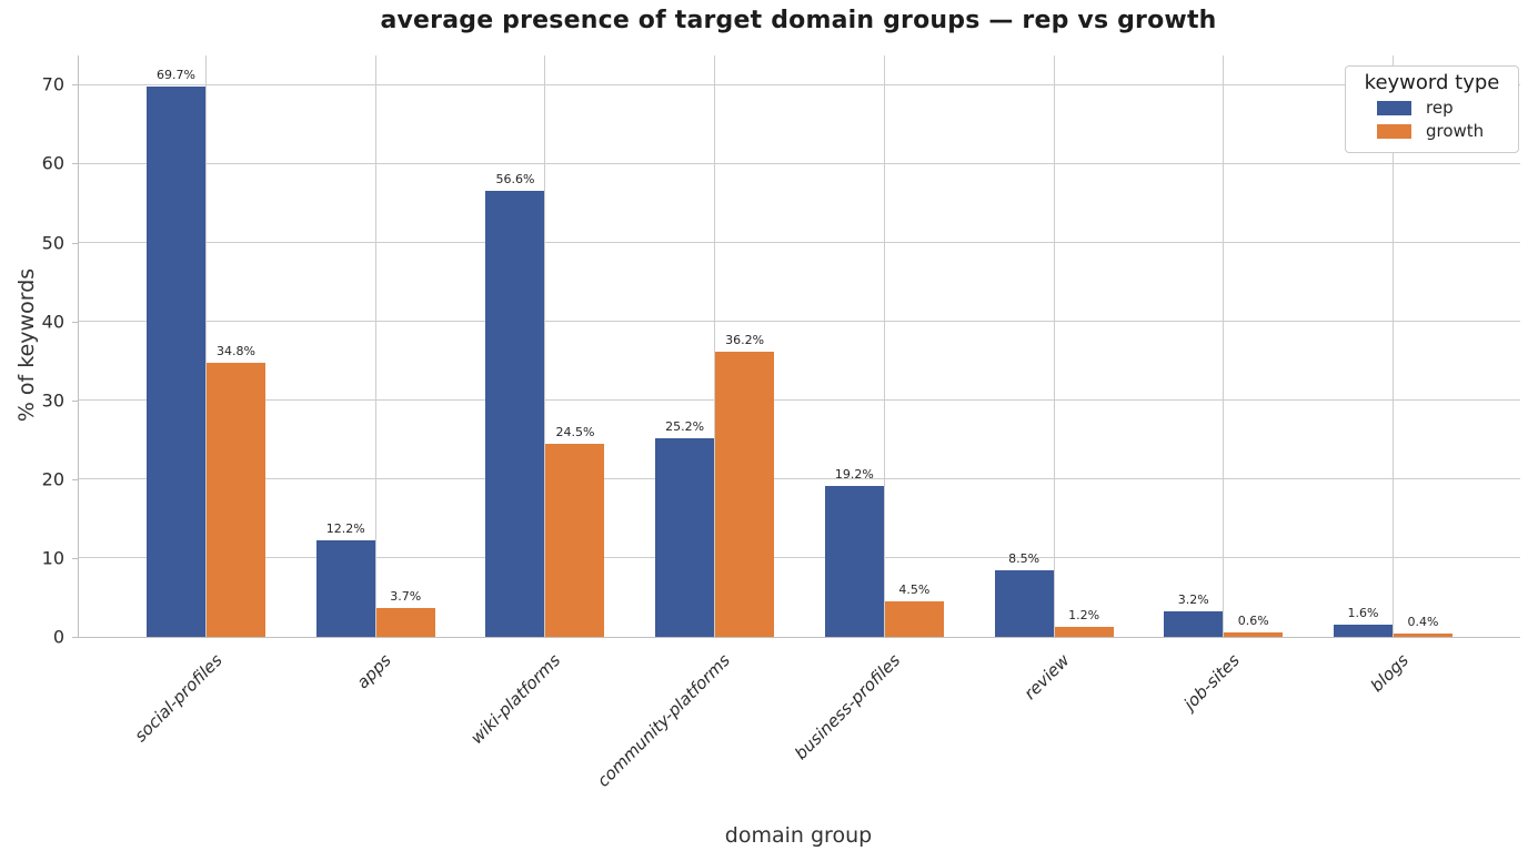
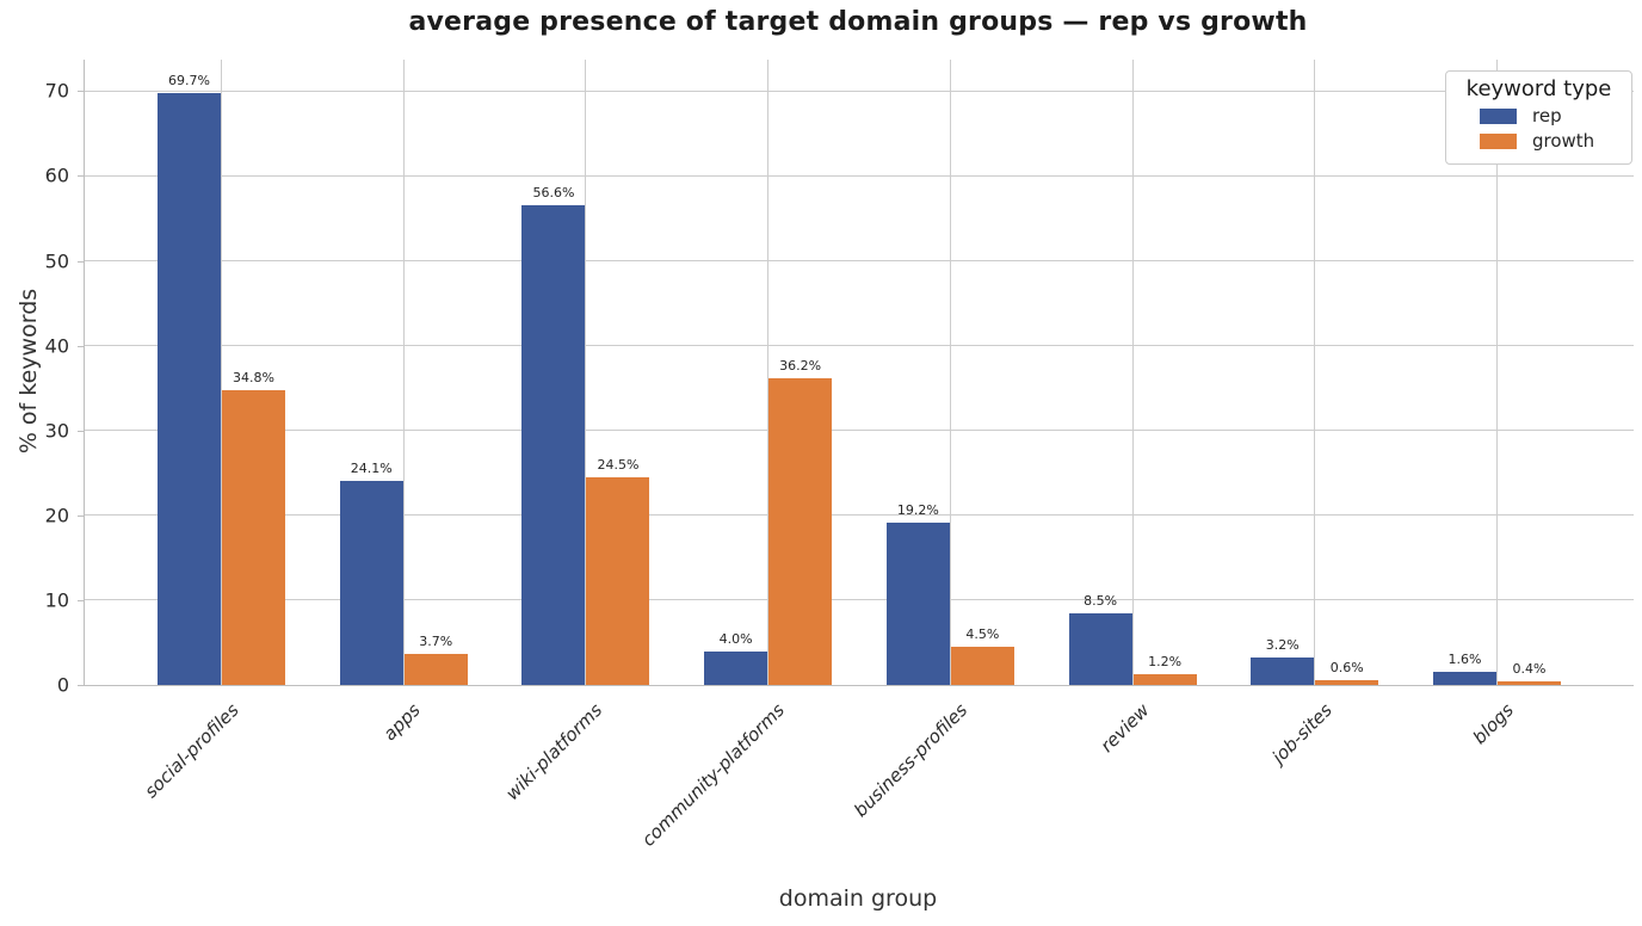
rep/apps: 12.2% -> 24.1%
rep/community-platforms: 25.2% -> 4.0%
